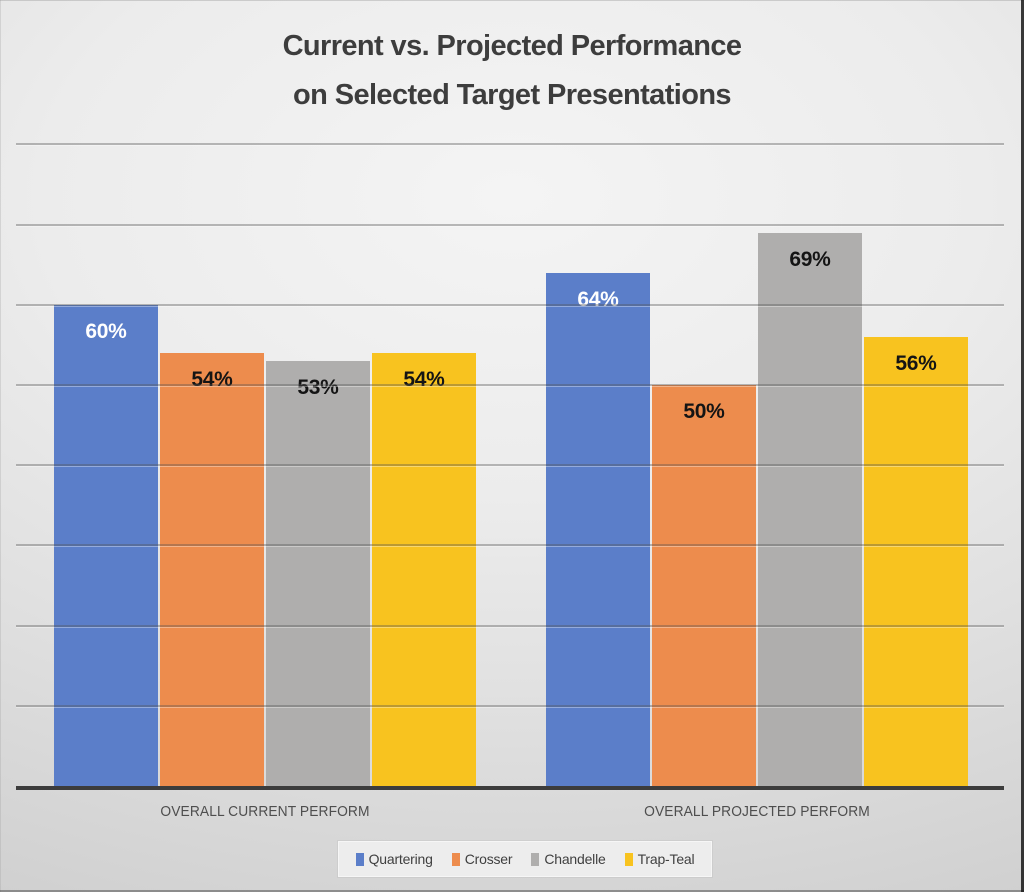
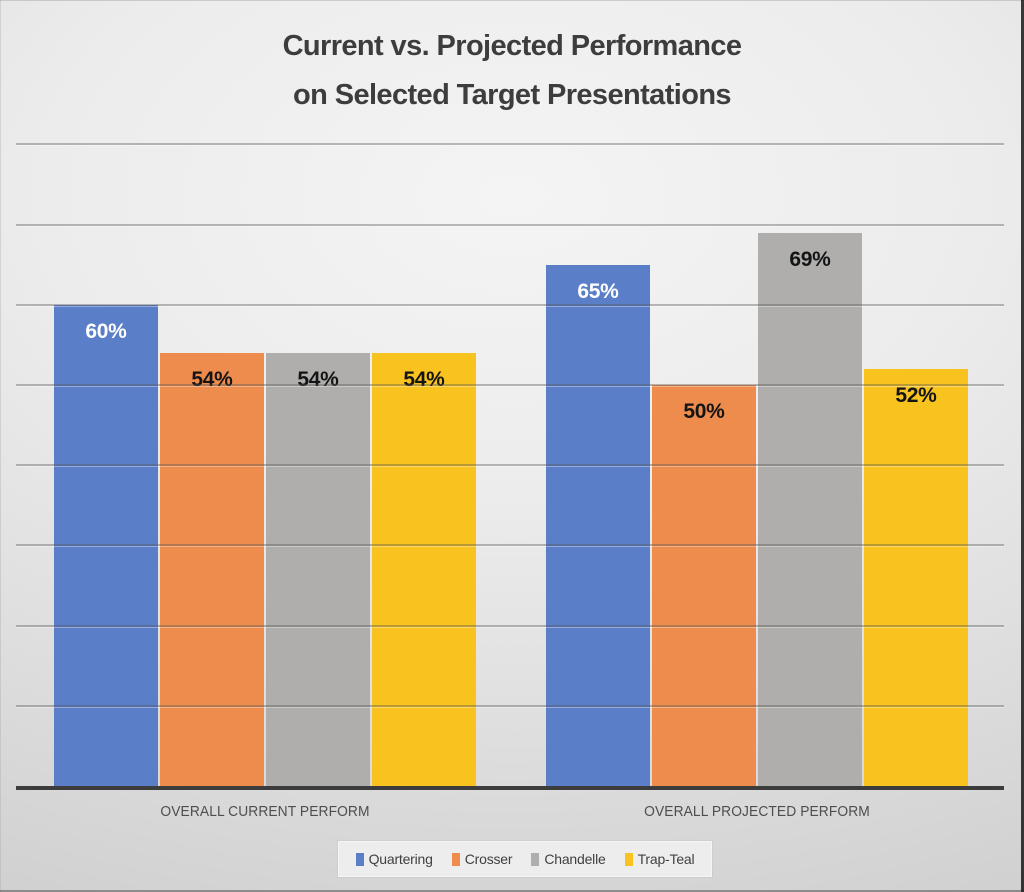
Chandelle/OVERALL CURRENT PERFORM: 53% -> 54%
Quartering/OVERALL PROJECTED PERFORM: 64% -> 65%
Trap-Teal/OVERALL PROJECTED PERFORM: 56% -> 52%
